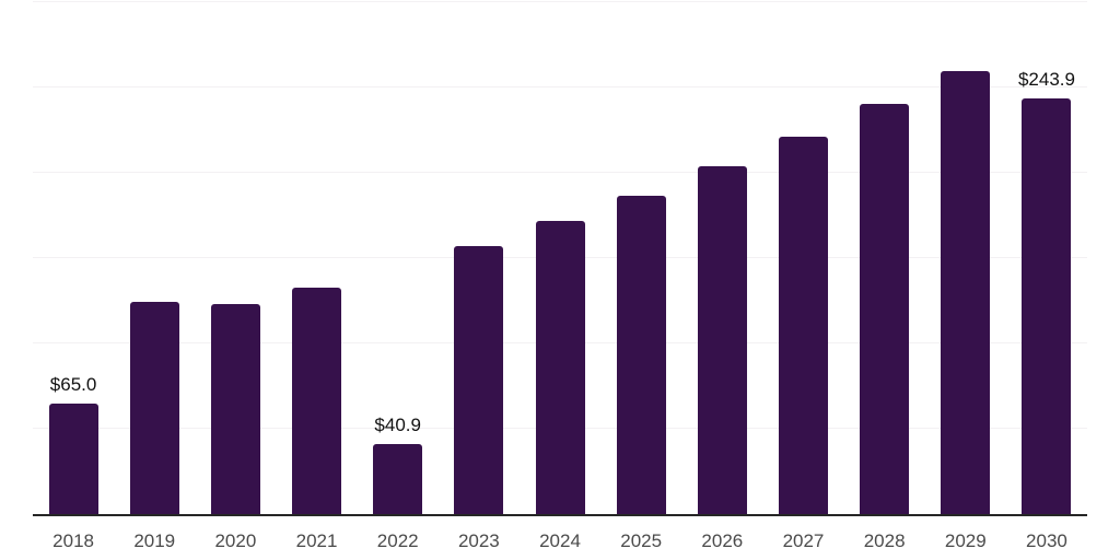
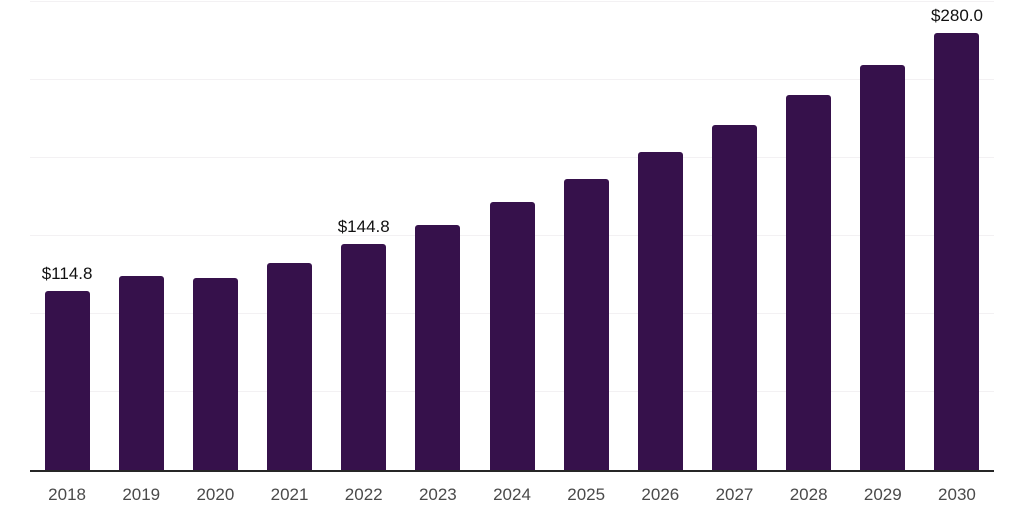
2018: $65.0 -> $114.8
2022: $40.9 -> $144.8
2030: $243.9 -> $280.0
